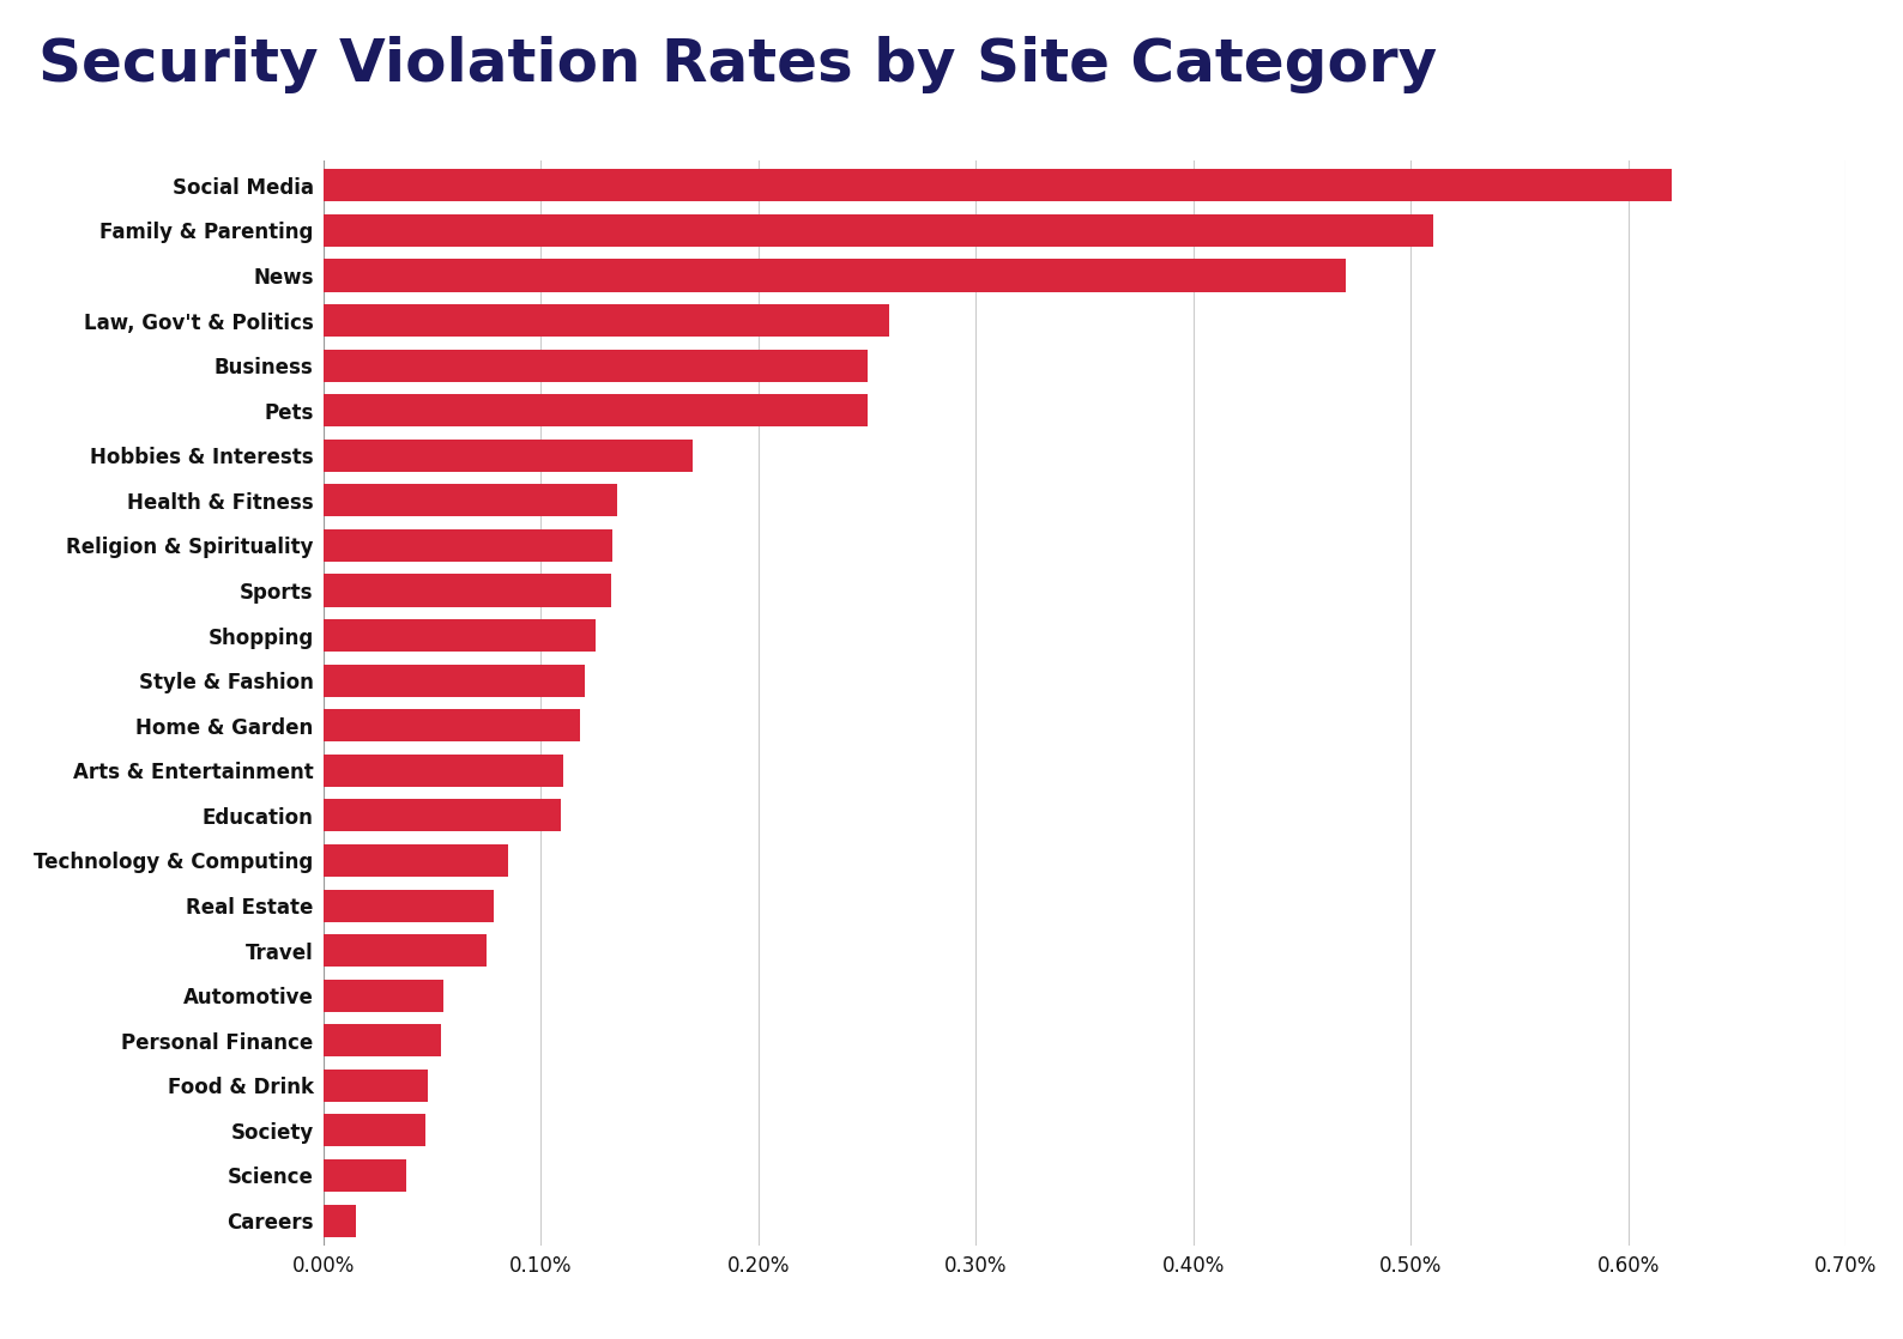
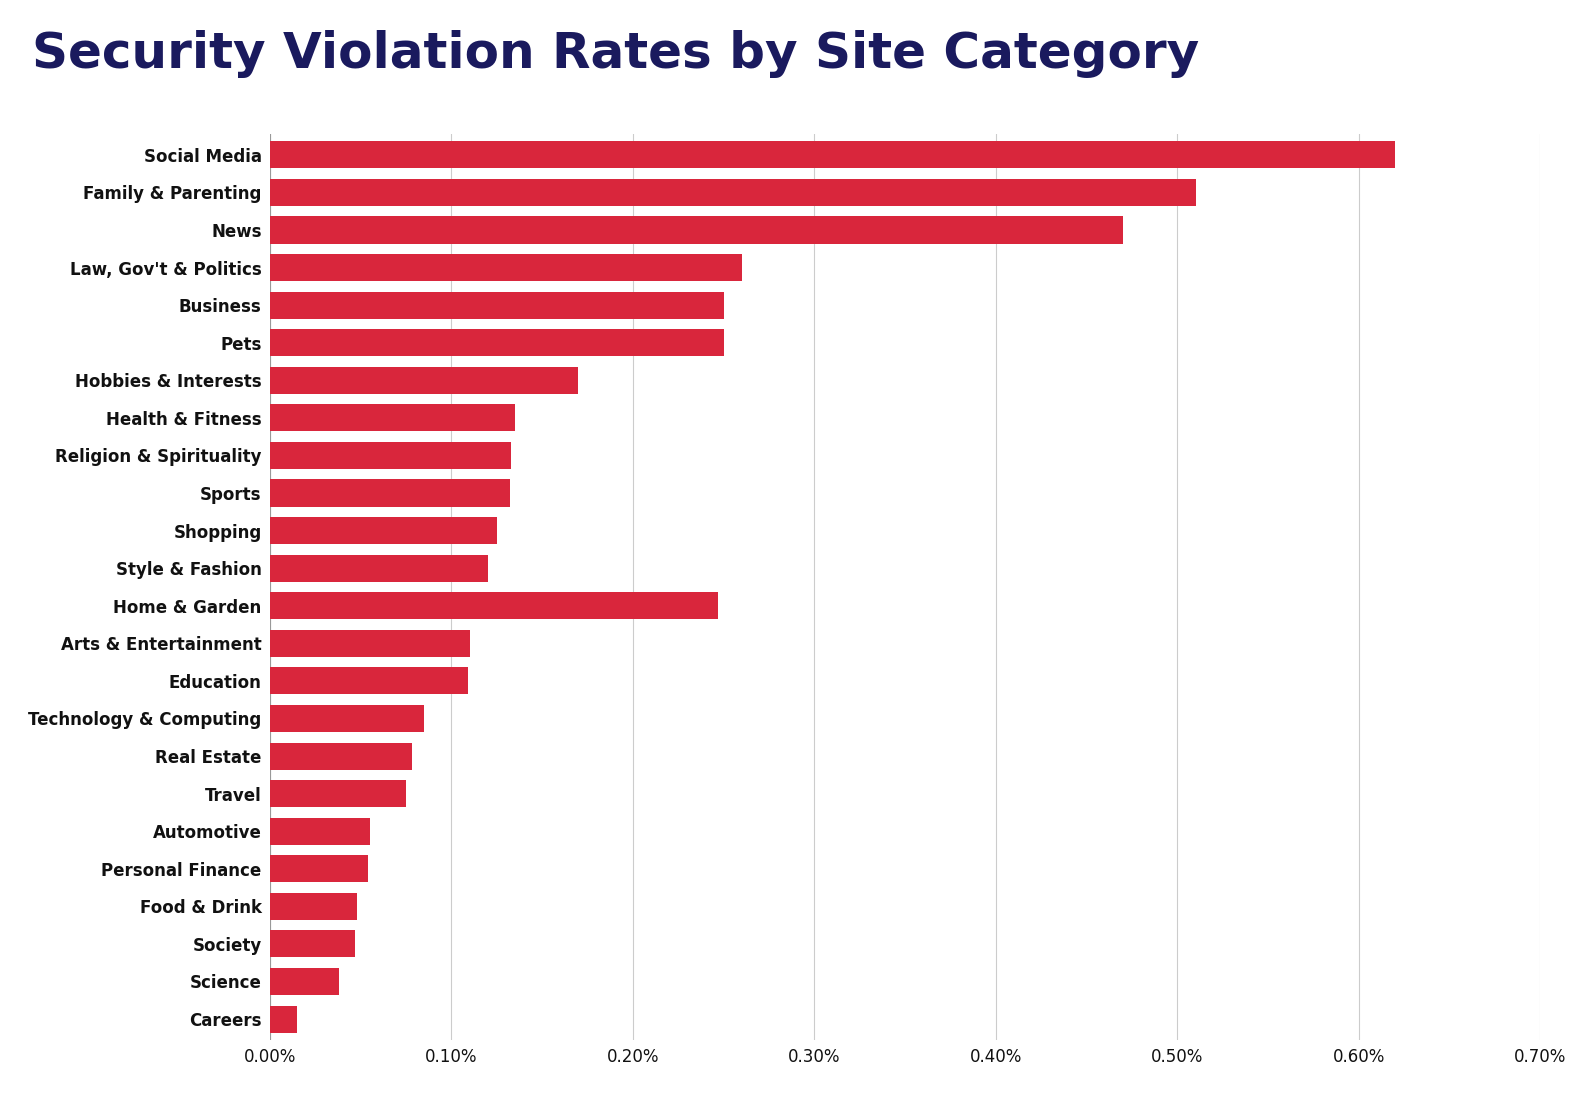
Home & Garden: 0.118% -> 0.247%
